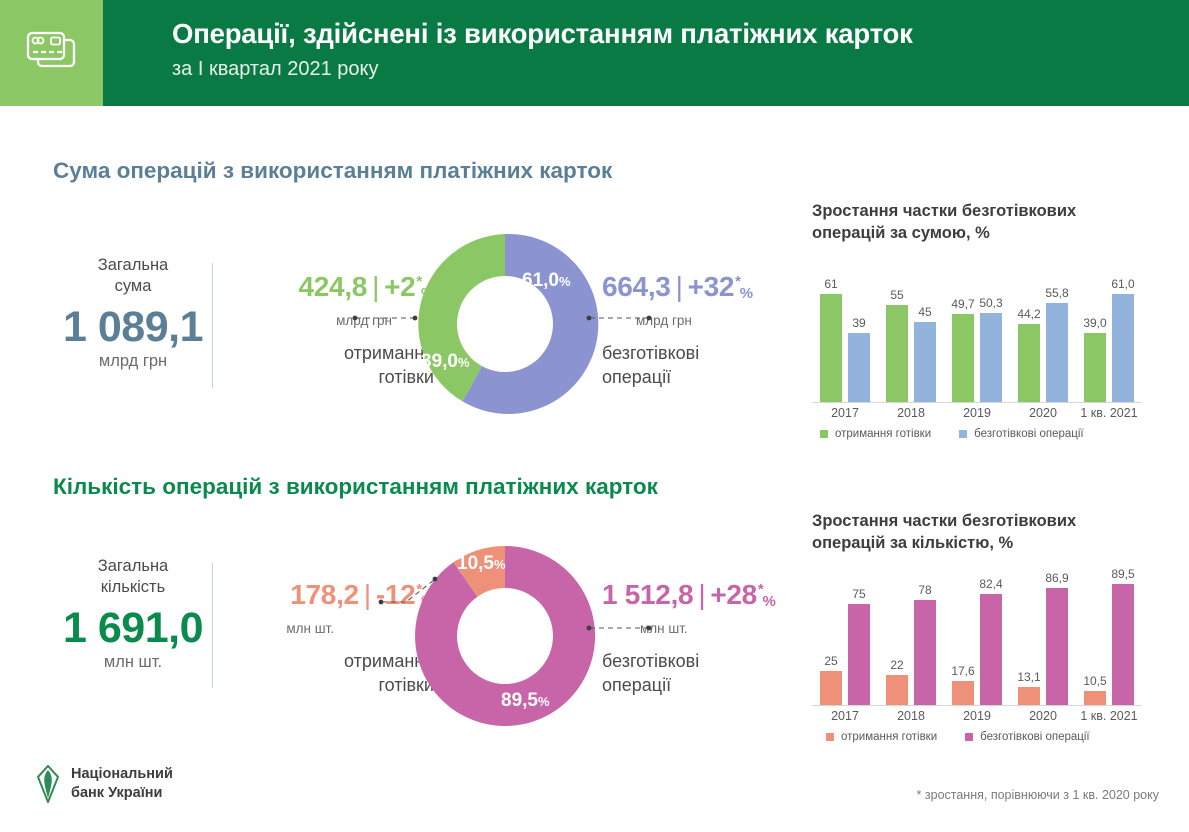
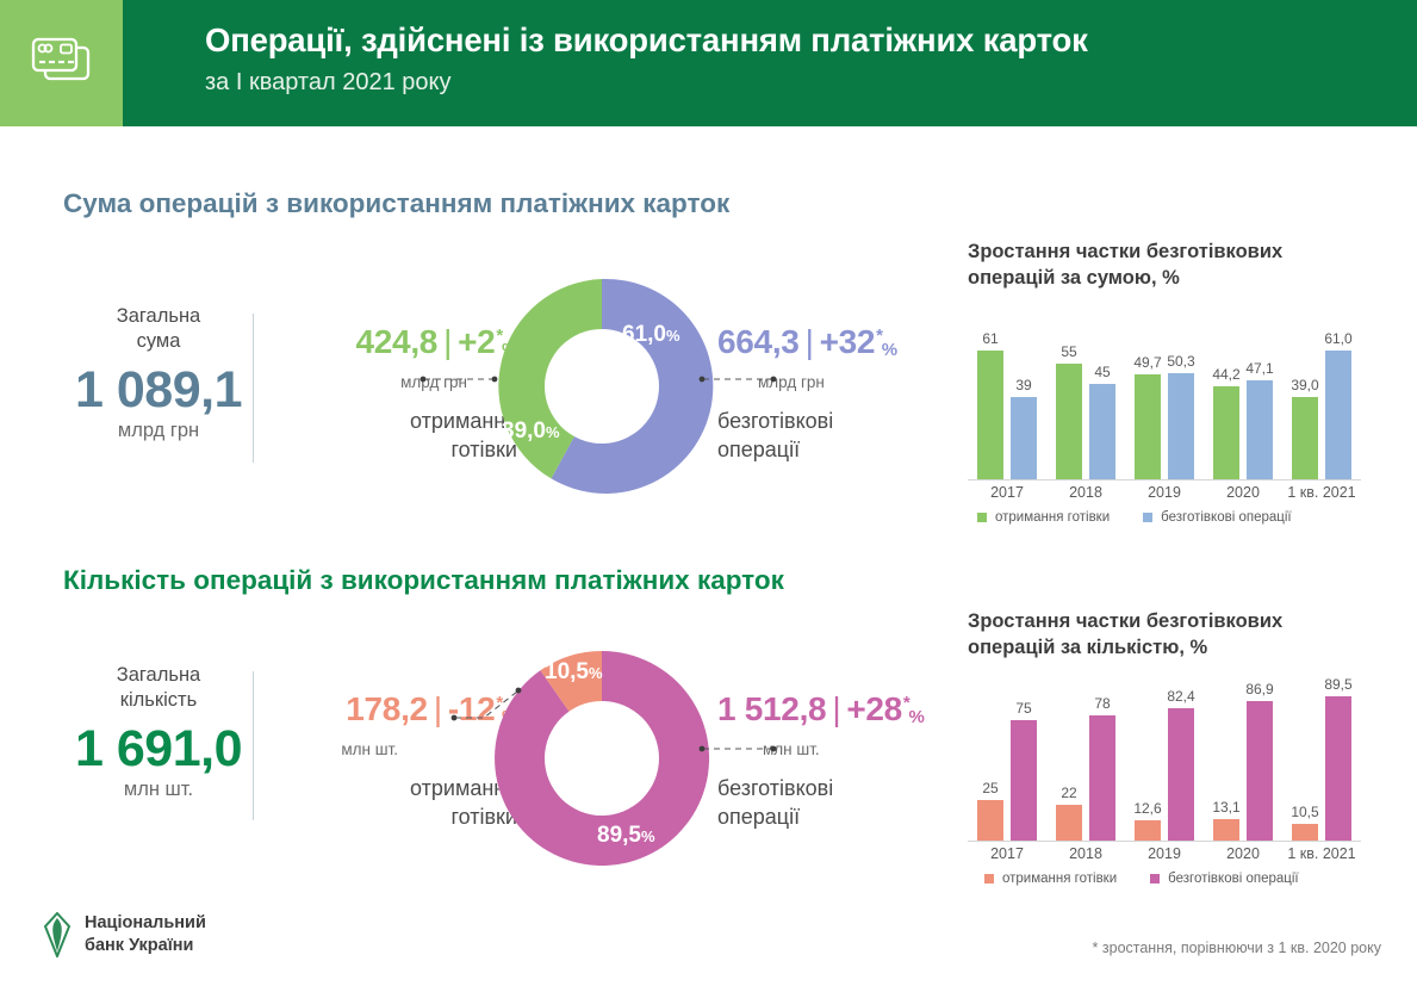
Зростання частки безготівкових операцій за сумою, %/безготівкові операції/2020: 55,8 -> 47,1
Зростання частки безготівкових операцій за кількістю, %/отримання готівки/2019: 17,6 -> 12,6
